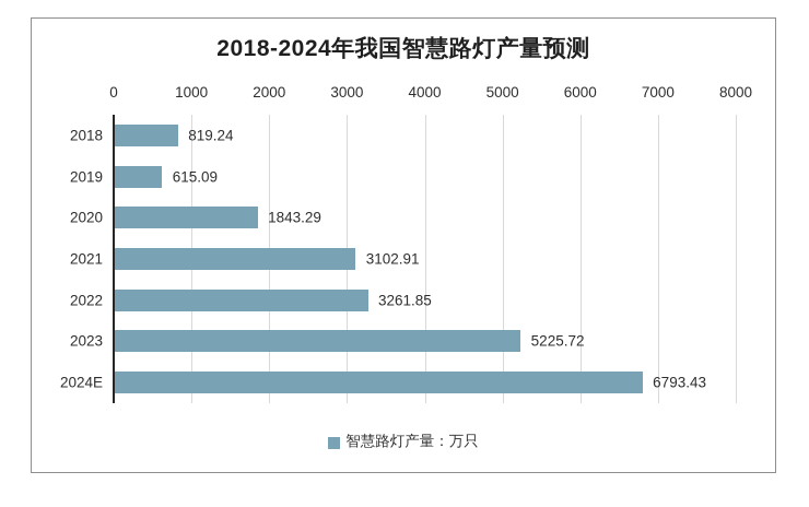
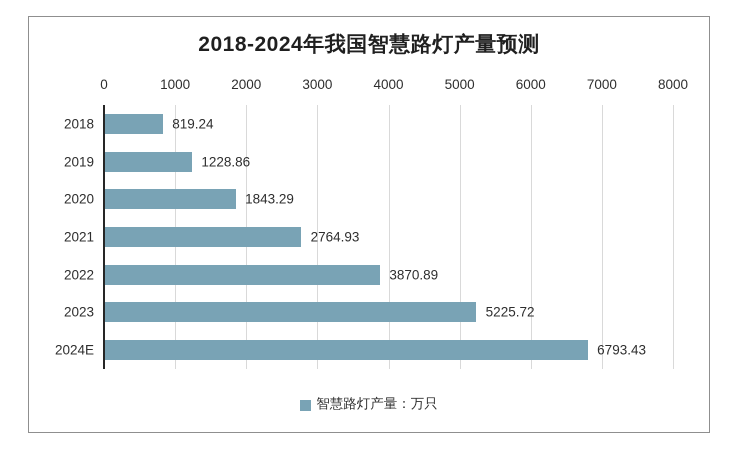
2019: 615.09 -> 1228.86
2021: 3102.91 -> 2764.93
2022: 3261.85 -> 3870.89
